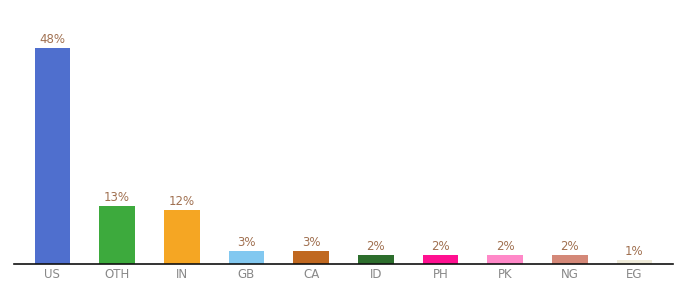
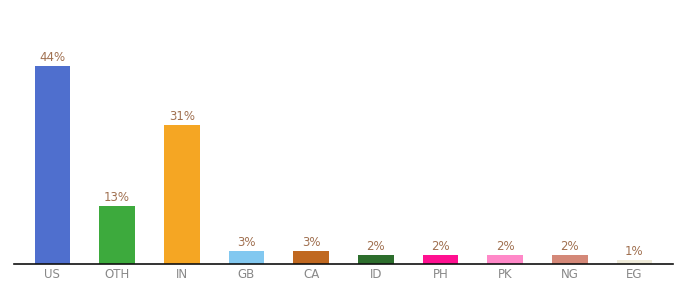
US: 48% -> 44%
IN: 12% -> 31%
